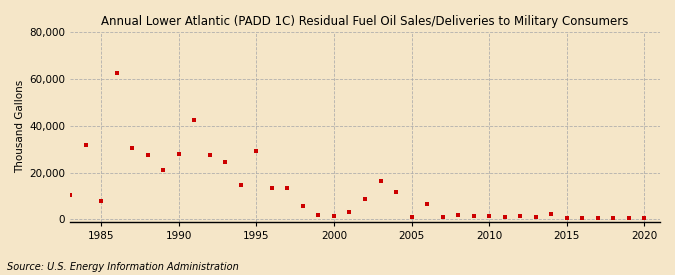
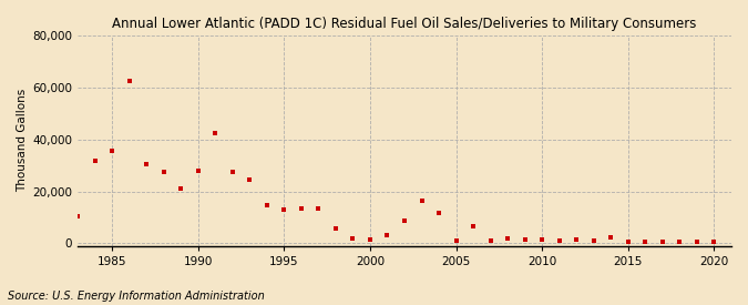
1985: 8,000 -> 35,500
1995: 29,000 -> 13,000
